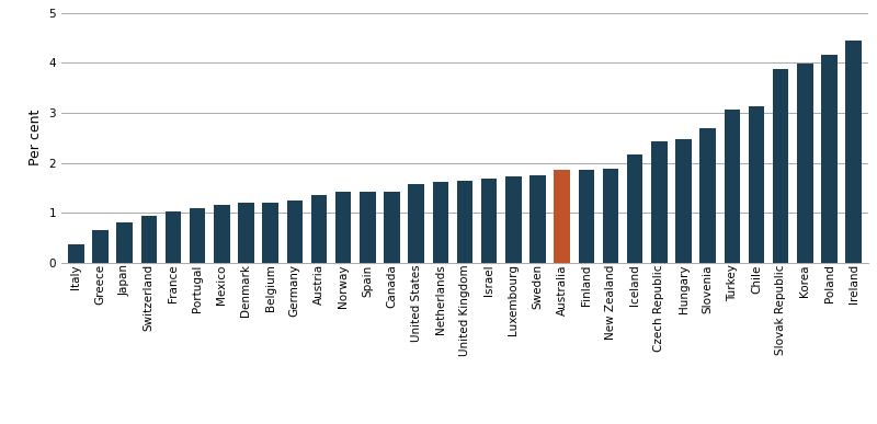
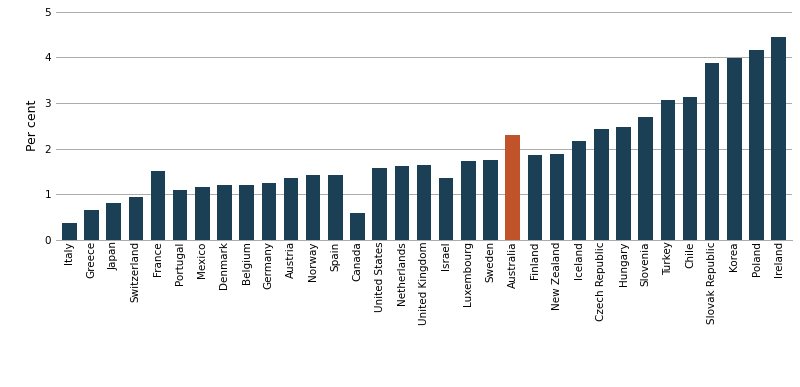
France: 1.03 -> 1.50
Canada: 1.43 -> 0.60
Israel: 1.68 -> 1.35
Australia: 1.85 -> 2.30
